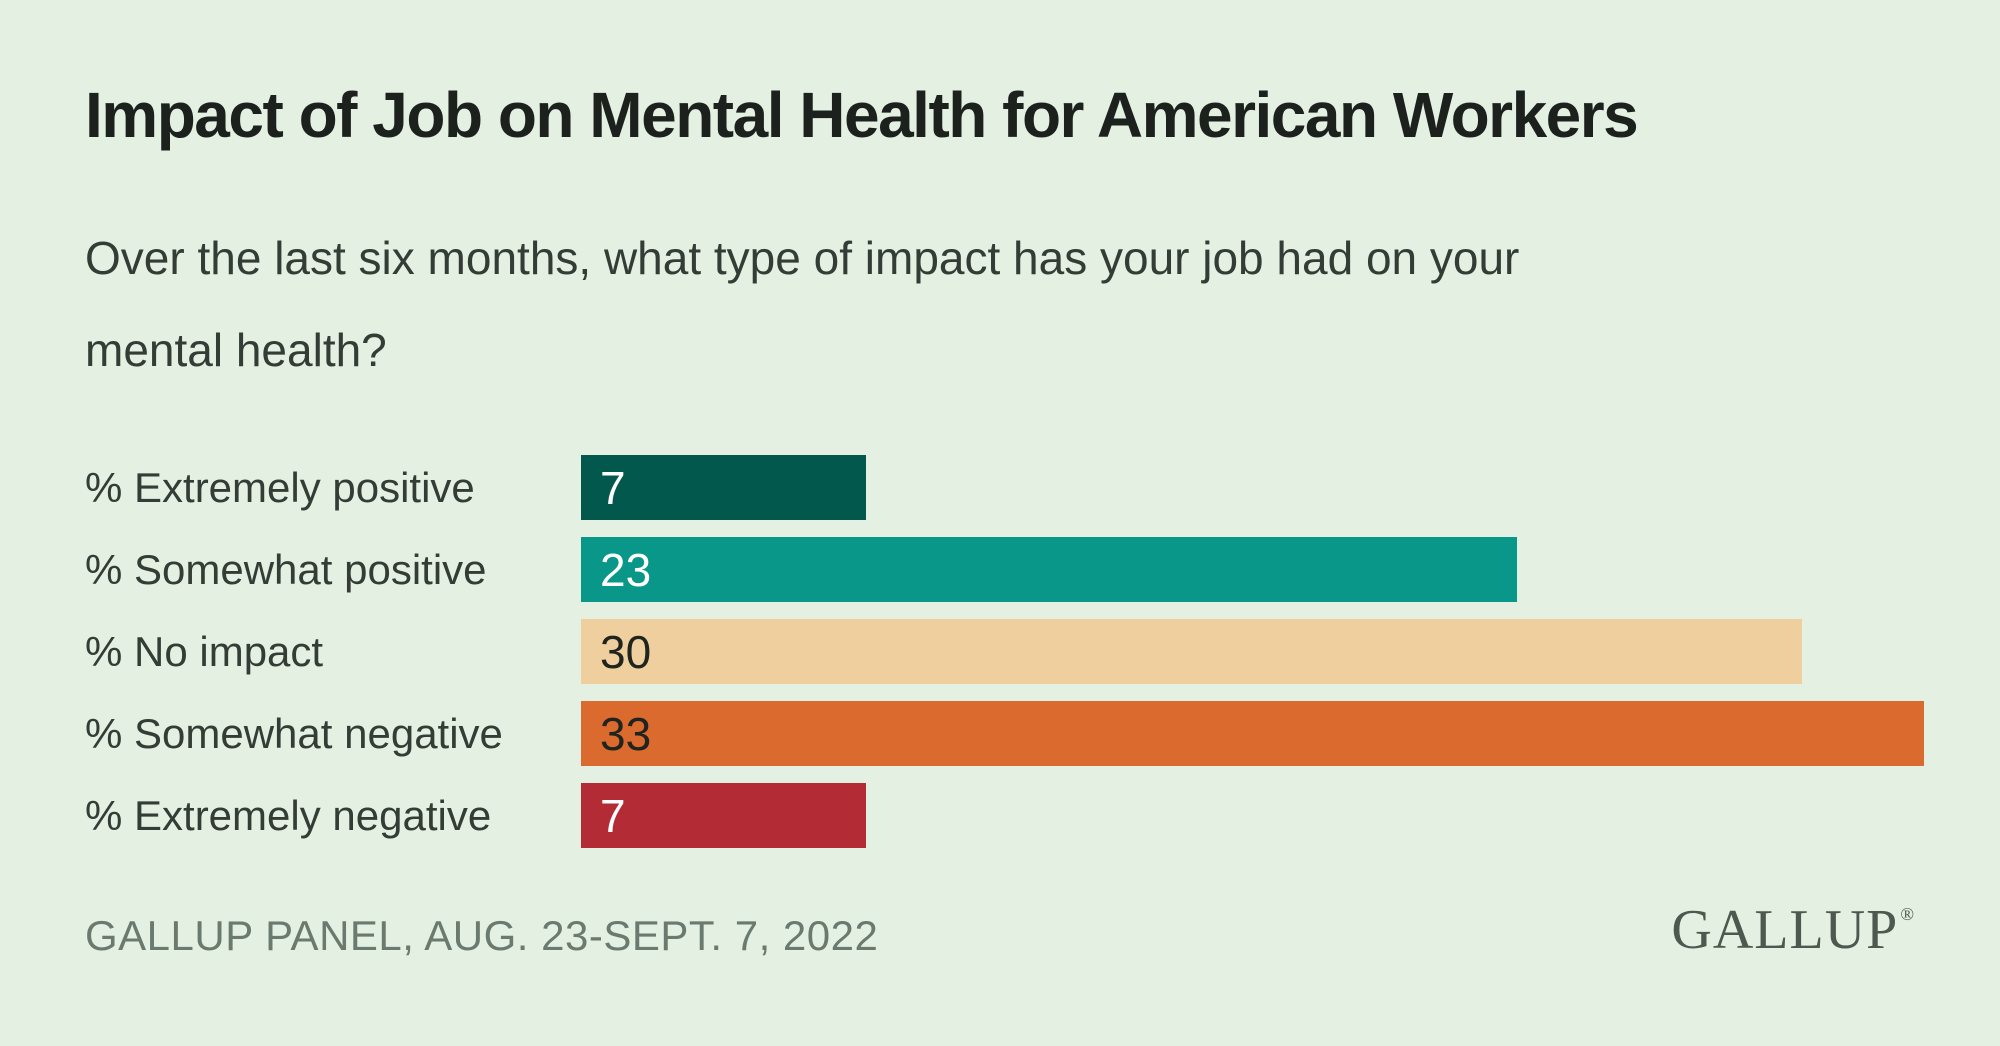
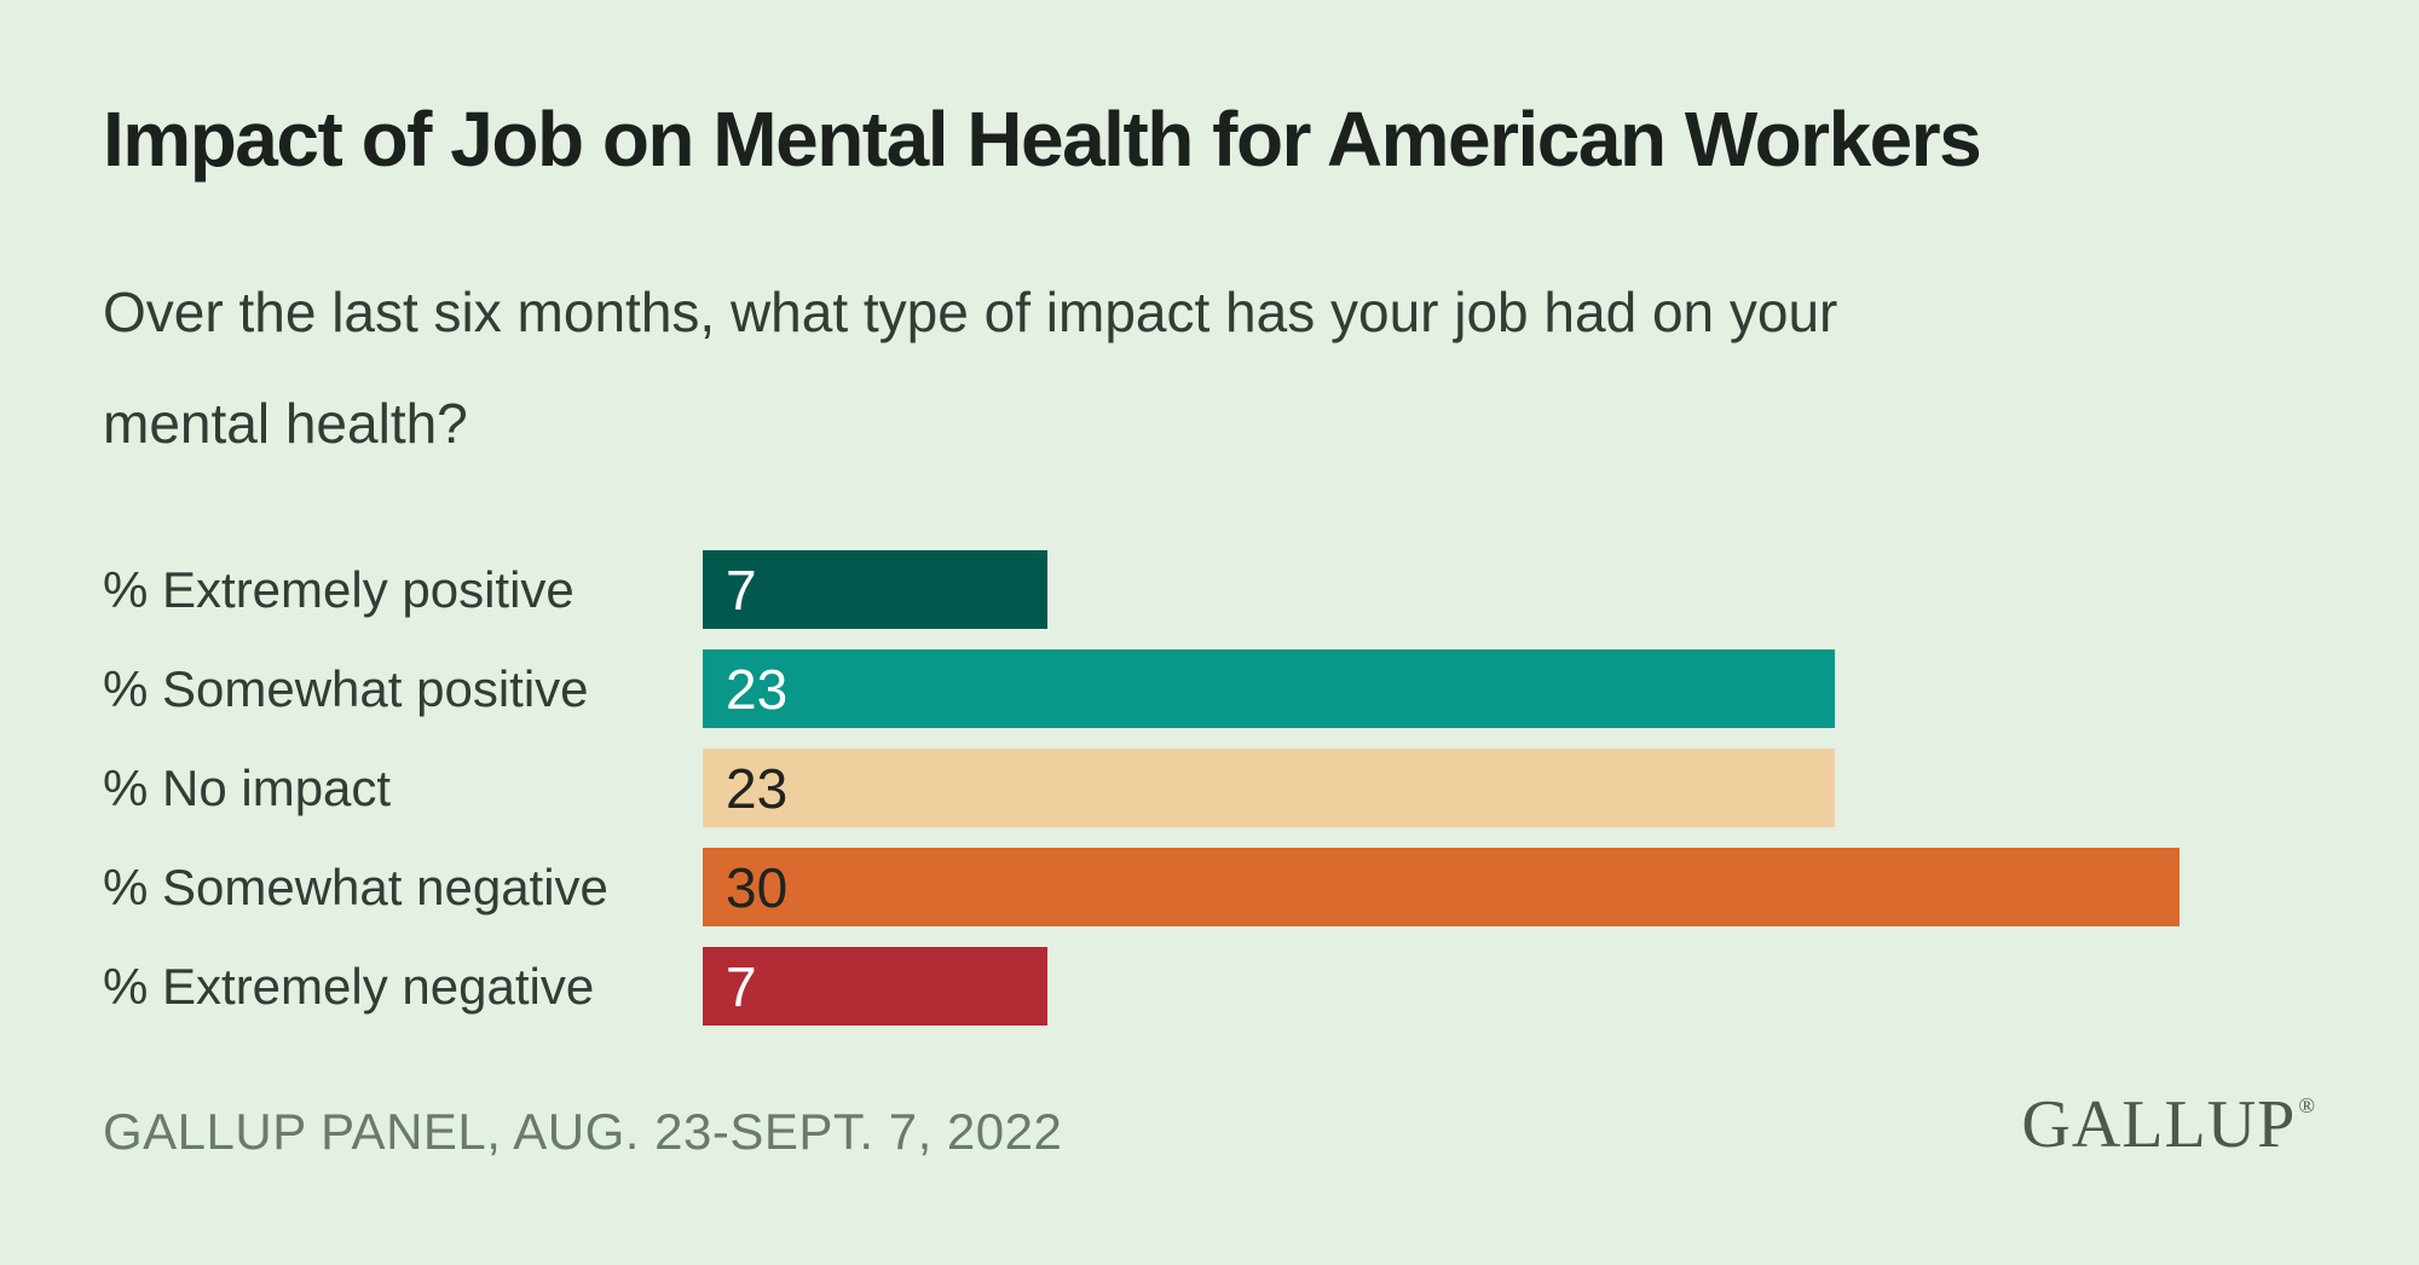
% No impact: 30 -> 23
% Somewhat negative: 33 -> 30
